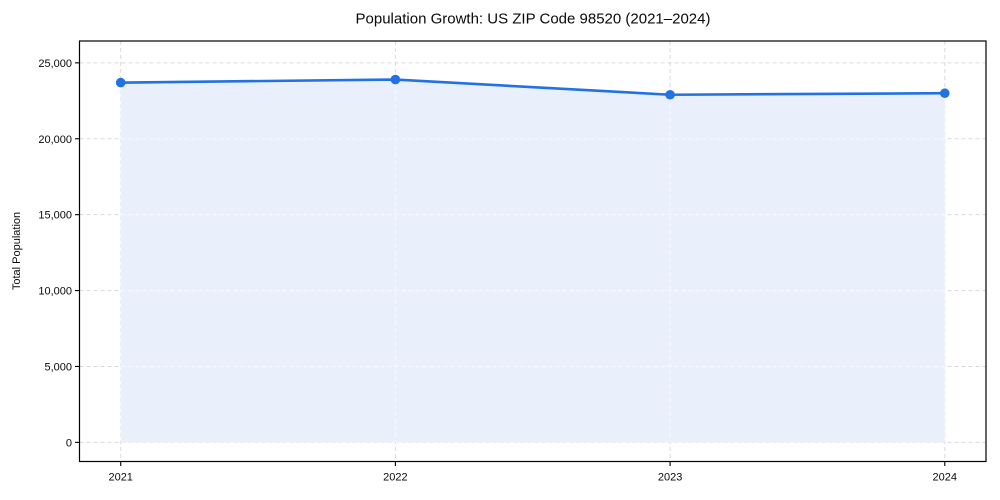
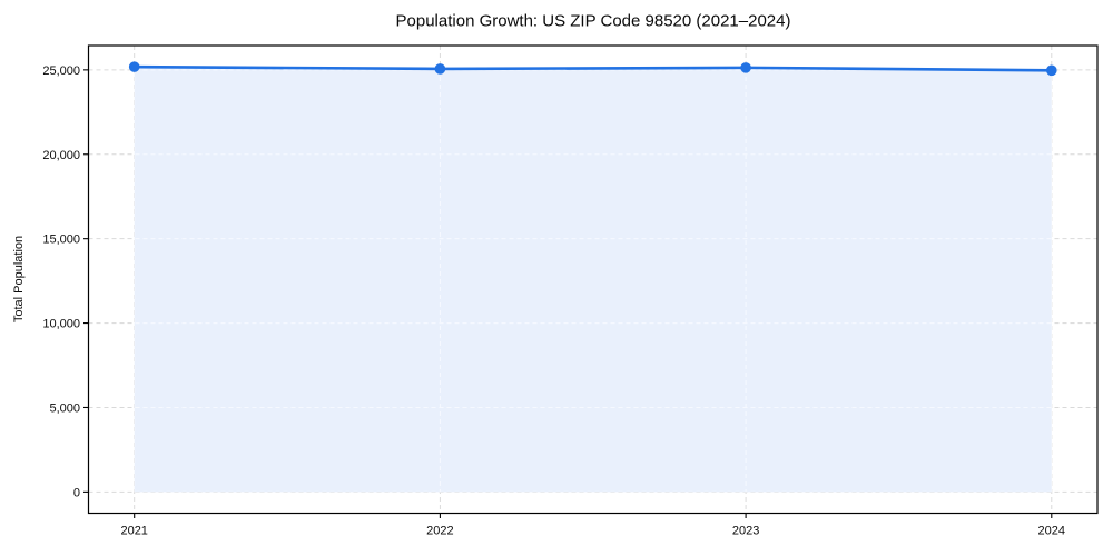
2021: 23700 -> 25200
2022: 23900 -> 25100
2023: 22900 -> 25100
2024: 23000 -> 25000
